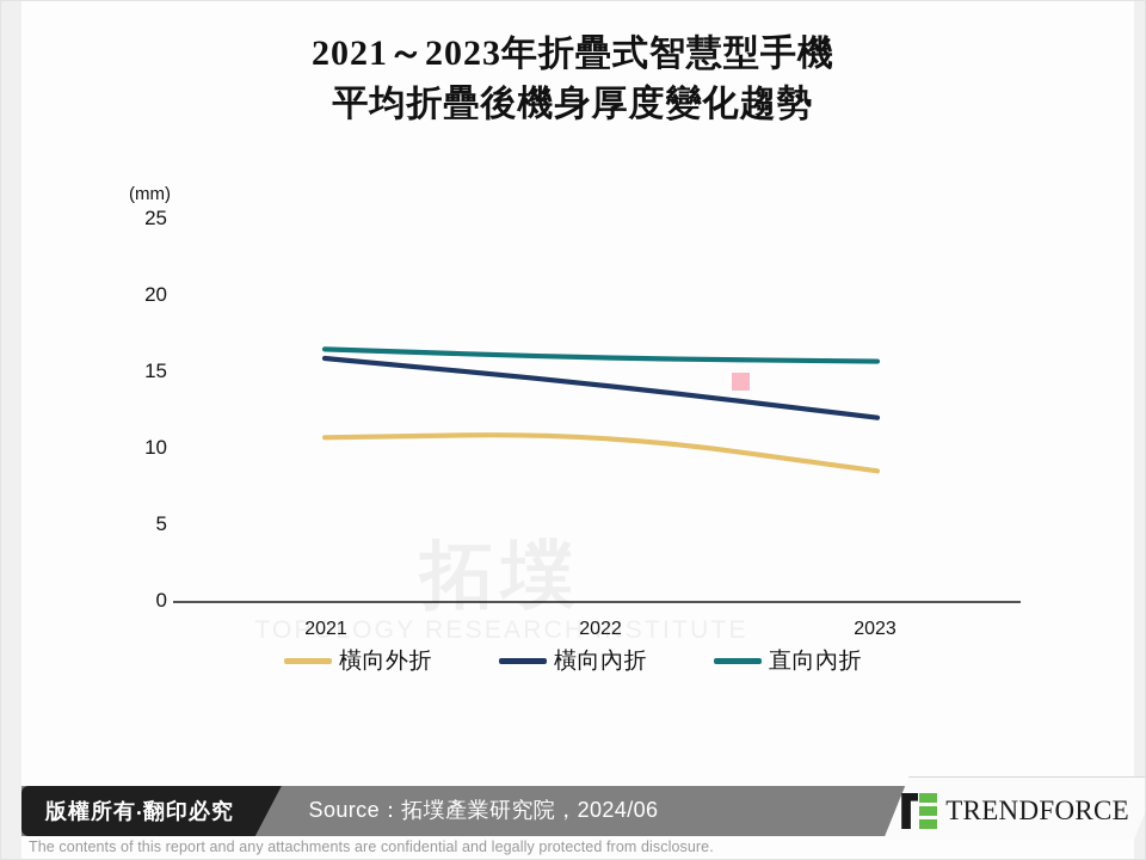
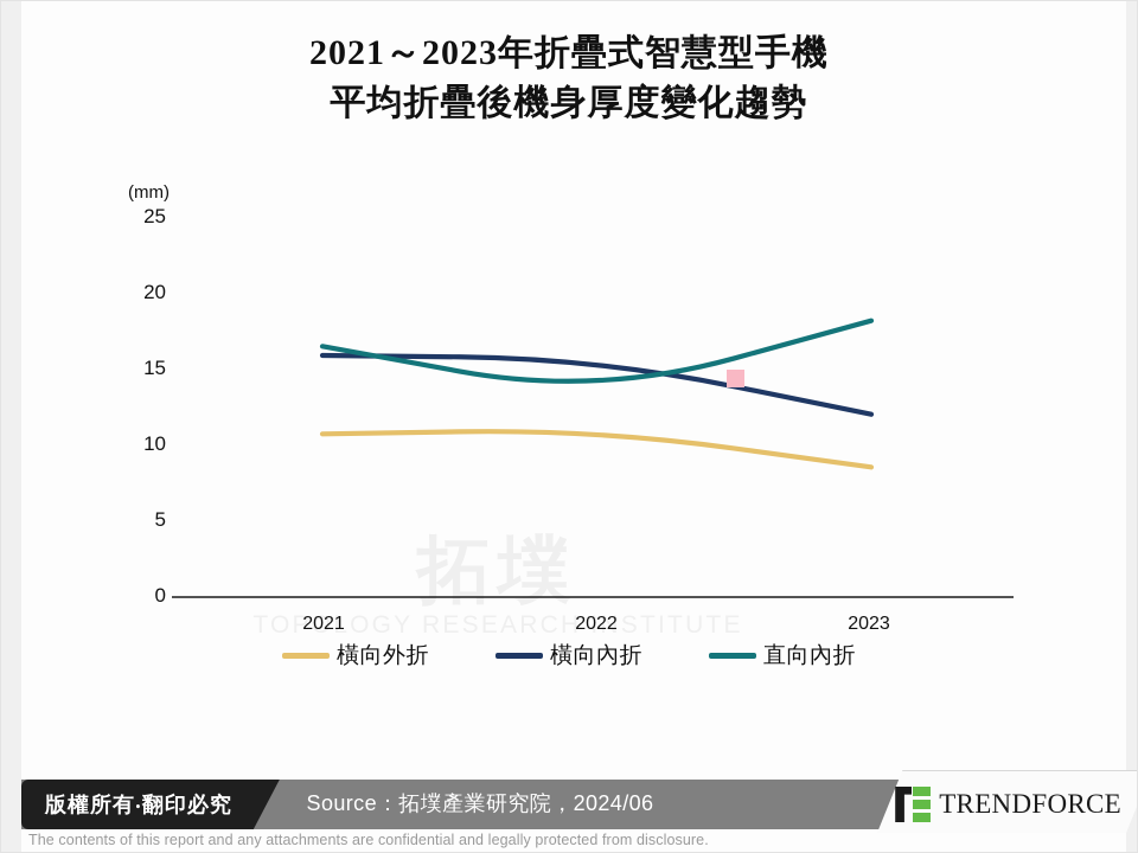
橫向內折/2022: 14.3 -> 15.8
直向內折/2022: 16.0 -> 13.3
直向內折/2023: 15.8 -> 18.3
